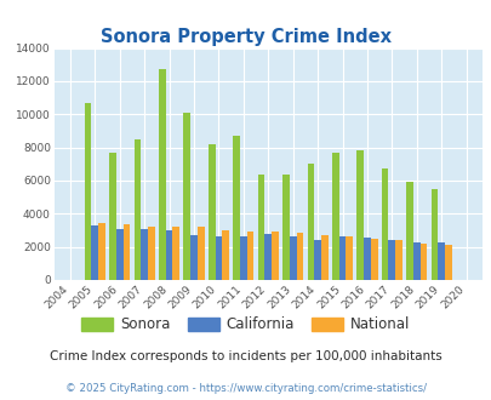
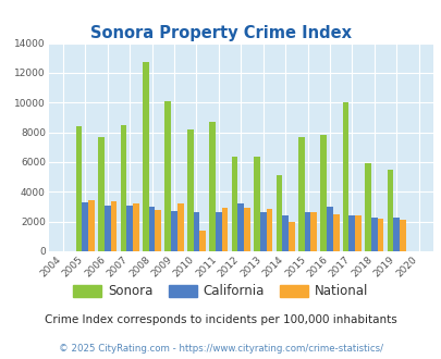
Sonora/2005: 10700 -> 8400
National/2008: 3200 -> 2800
National/2010: 3000 -> 1400
California/2012: 2800 -> 3200
Sonora/2014: 7000 -> 5100
National/2014: 2700 -> 2000
California/2016: 2600 -> 3000
Sonora/2017: 6700 -> 10000
